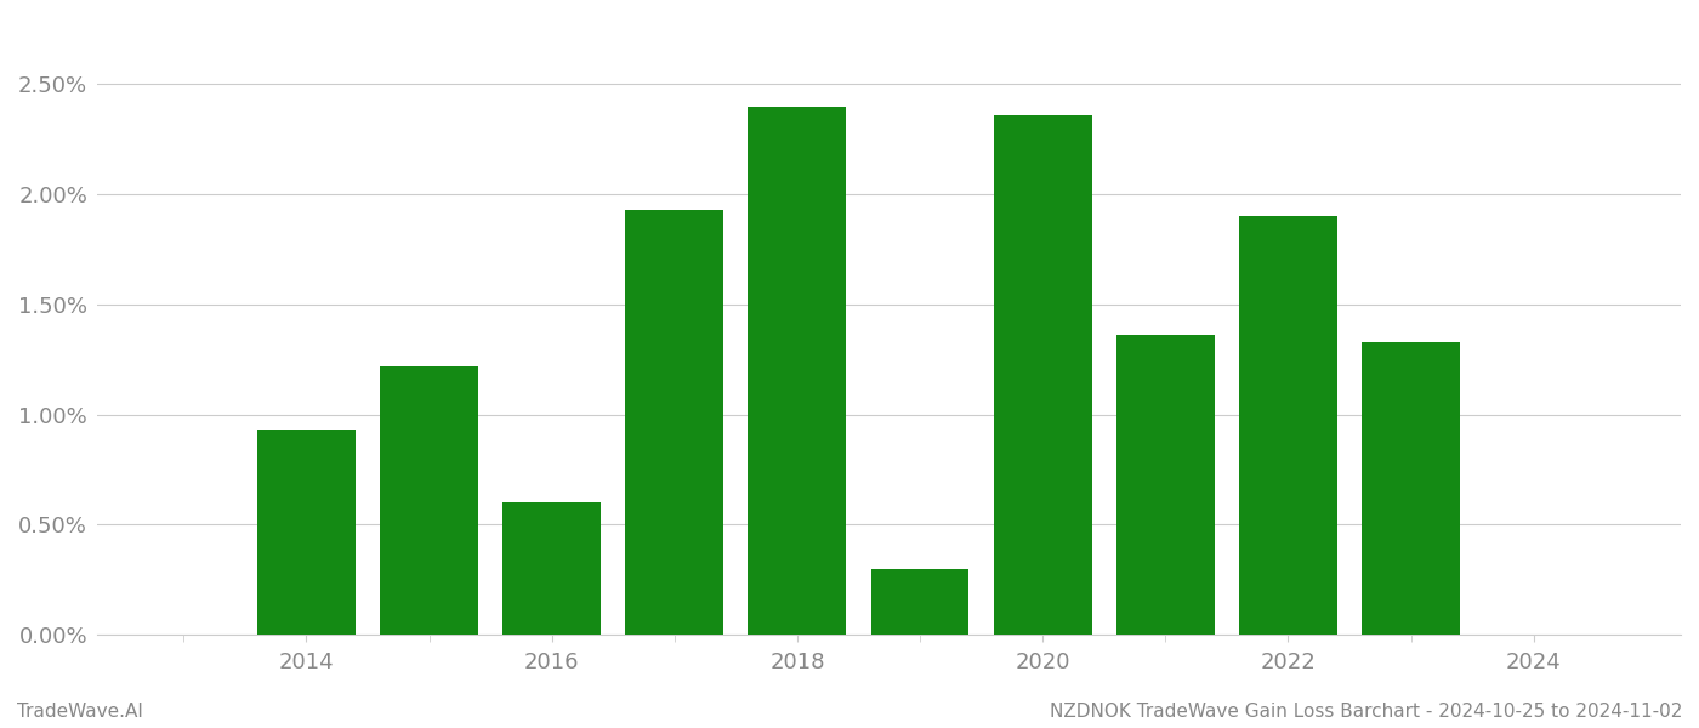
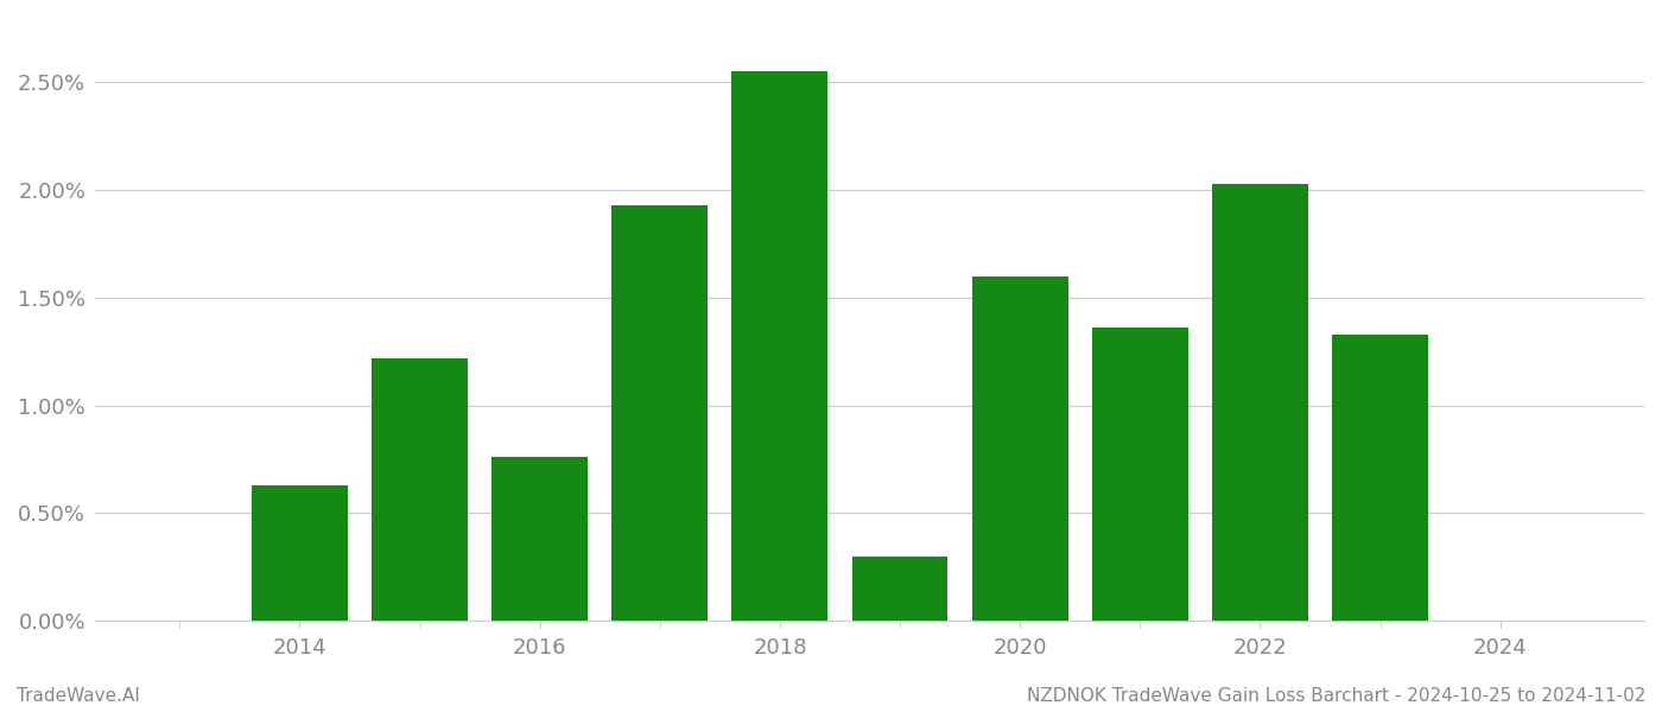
2014: 0.93% -> 0.63%
2016: 0.60% -> 0.76%
2018: 2.40% -> 2.55%
2020: 2.36% -> 1.60%
2022: 1.90% -> 2.03%
